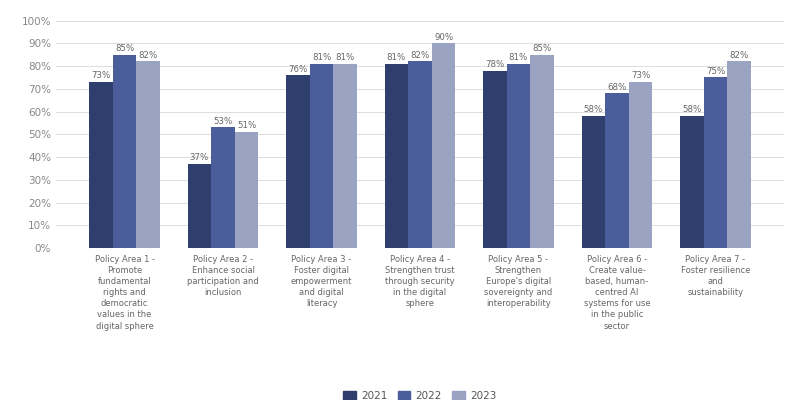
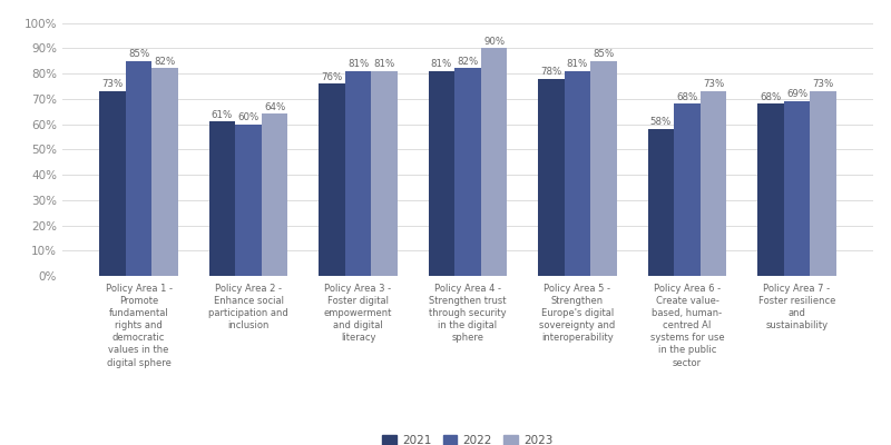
2021/Policy Area 2 - Enhance social participation and inclusion: 37% -> 61%
2022/Policy Area 2 - Enhance social participation and inclusion: 53% -> 60%
2023/Policy Area 2 - Enhance social participation and inclusion: 51% -> 64%
2021/Policy Area 7 - Foster resilience and sustainability: 58% -> 68%
2022/Policy Area 7 - Foster resilience and sustainability: 75% -> 69%
2023/Policy Area 7 - Foster resilience and sustainability: 82% -> 73%
